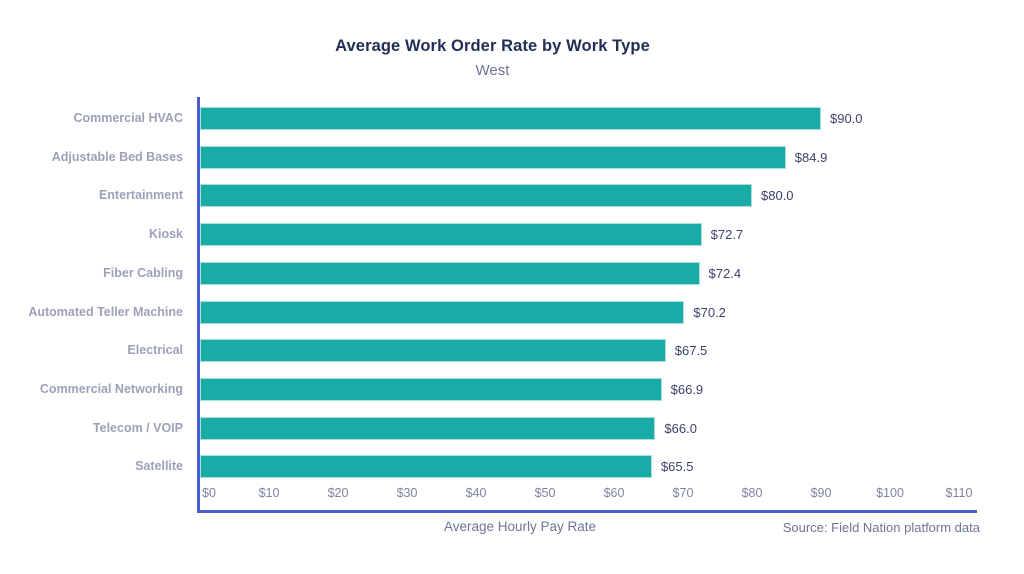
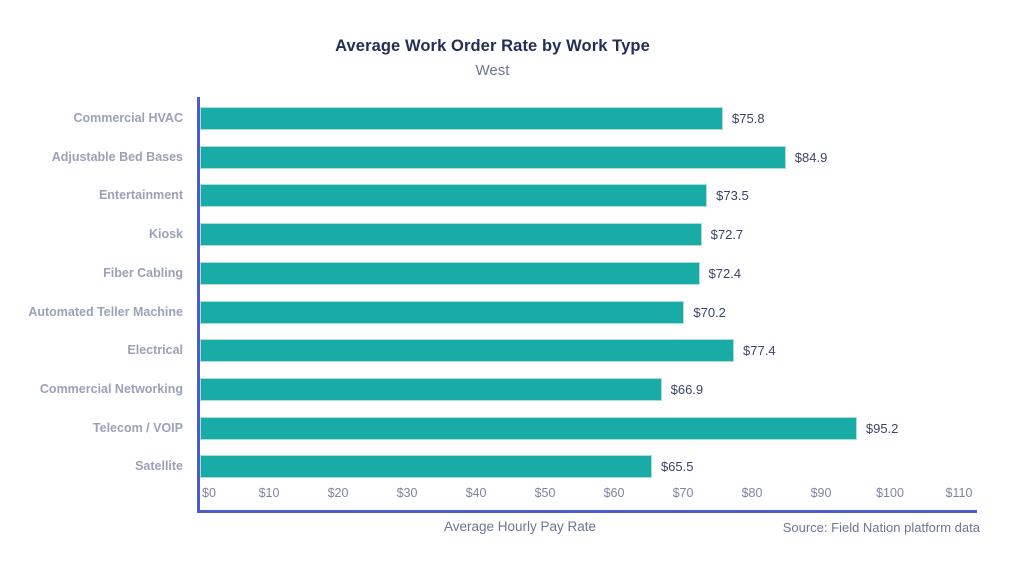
Commercial HVAC: $90.0 -> $75.8
Entertainment: $80.0 -> $73.5
Electrical: $67.5 -> $77.4
Telecom / VOIP: $66.0 -> $95.2
